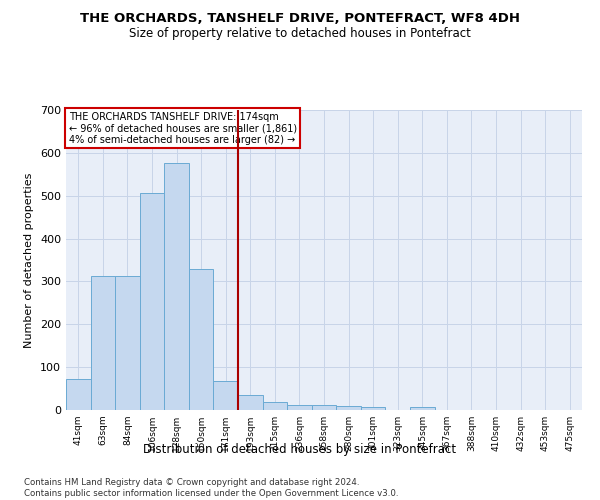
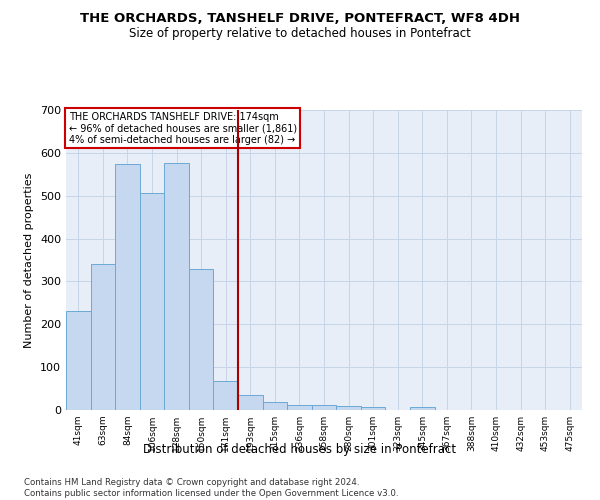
41sqm: 72 -> 230
63sqm: 312 -> 340
84sqm: 312 -> 575
